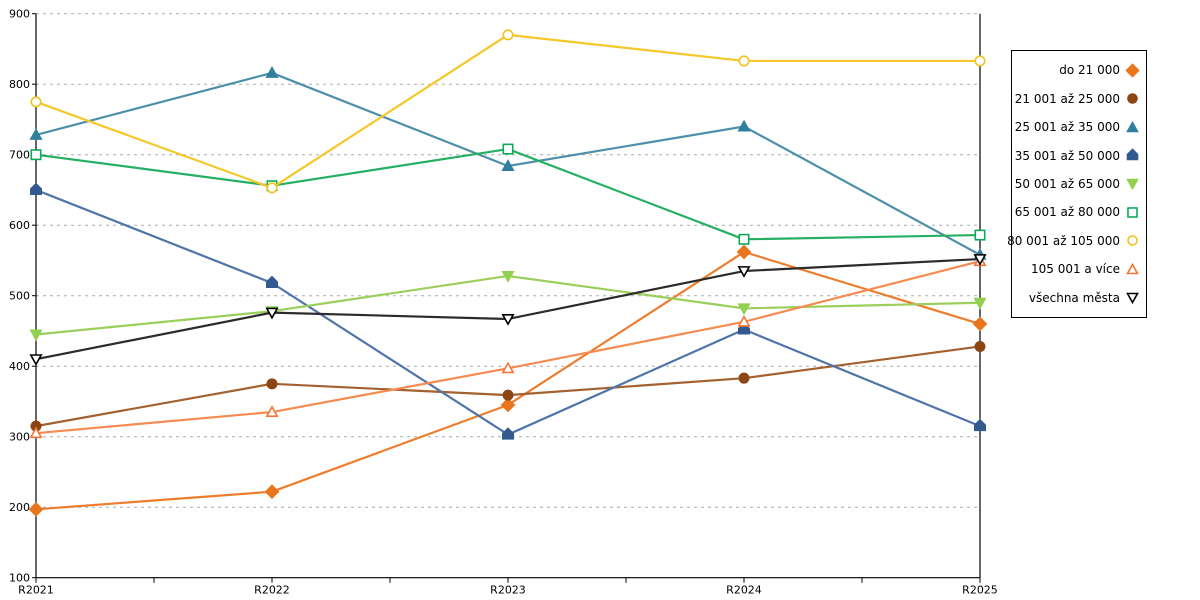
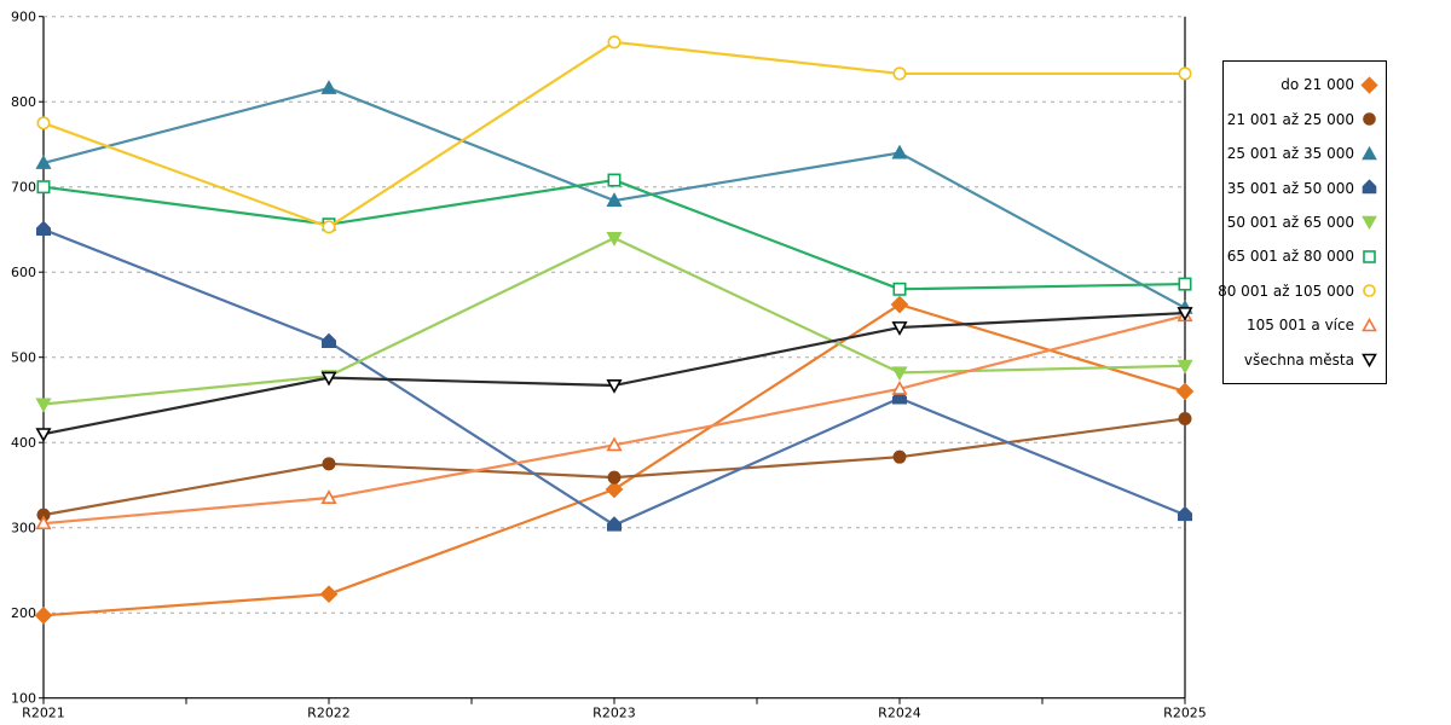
50 001 až 65 000/R2023: 530 -> 640
